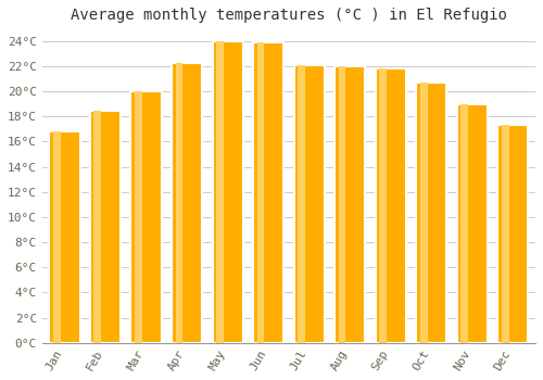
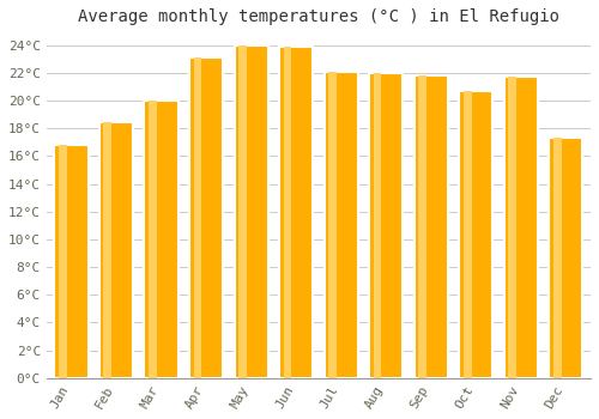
Apr: 22.3°C -> 23.1°C
Nov: 19.0°C -> 21.7°C
